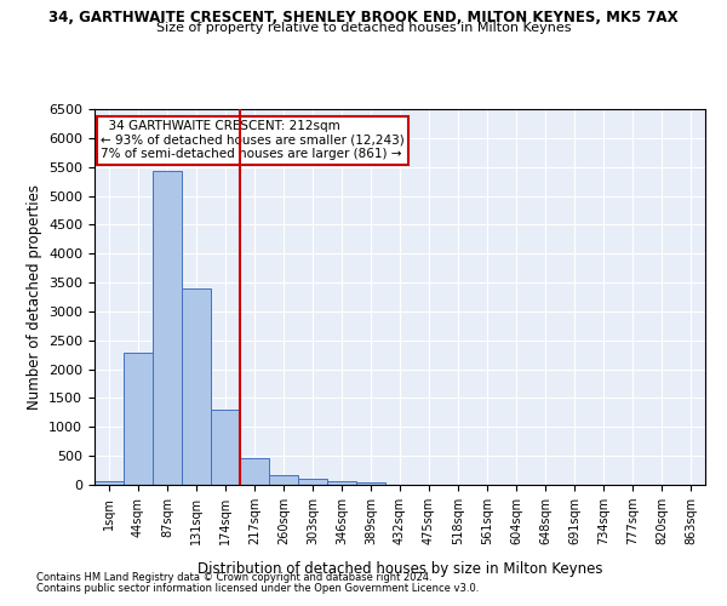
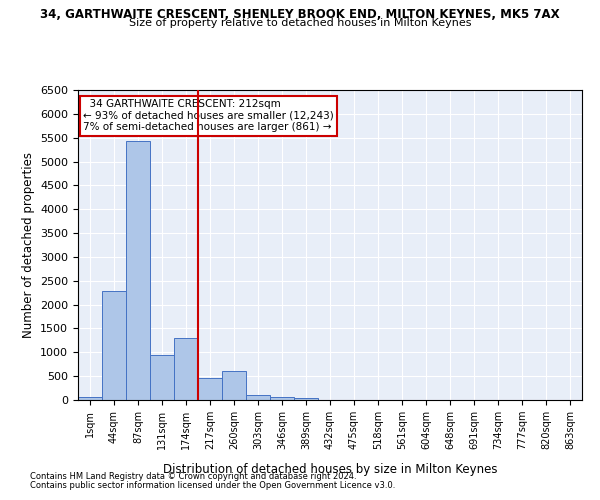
131sqm: 3390 -> 950
260sqm: 160 -> 600
